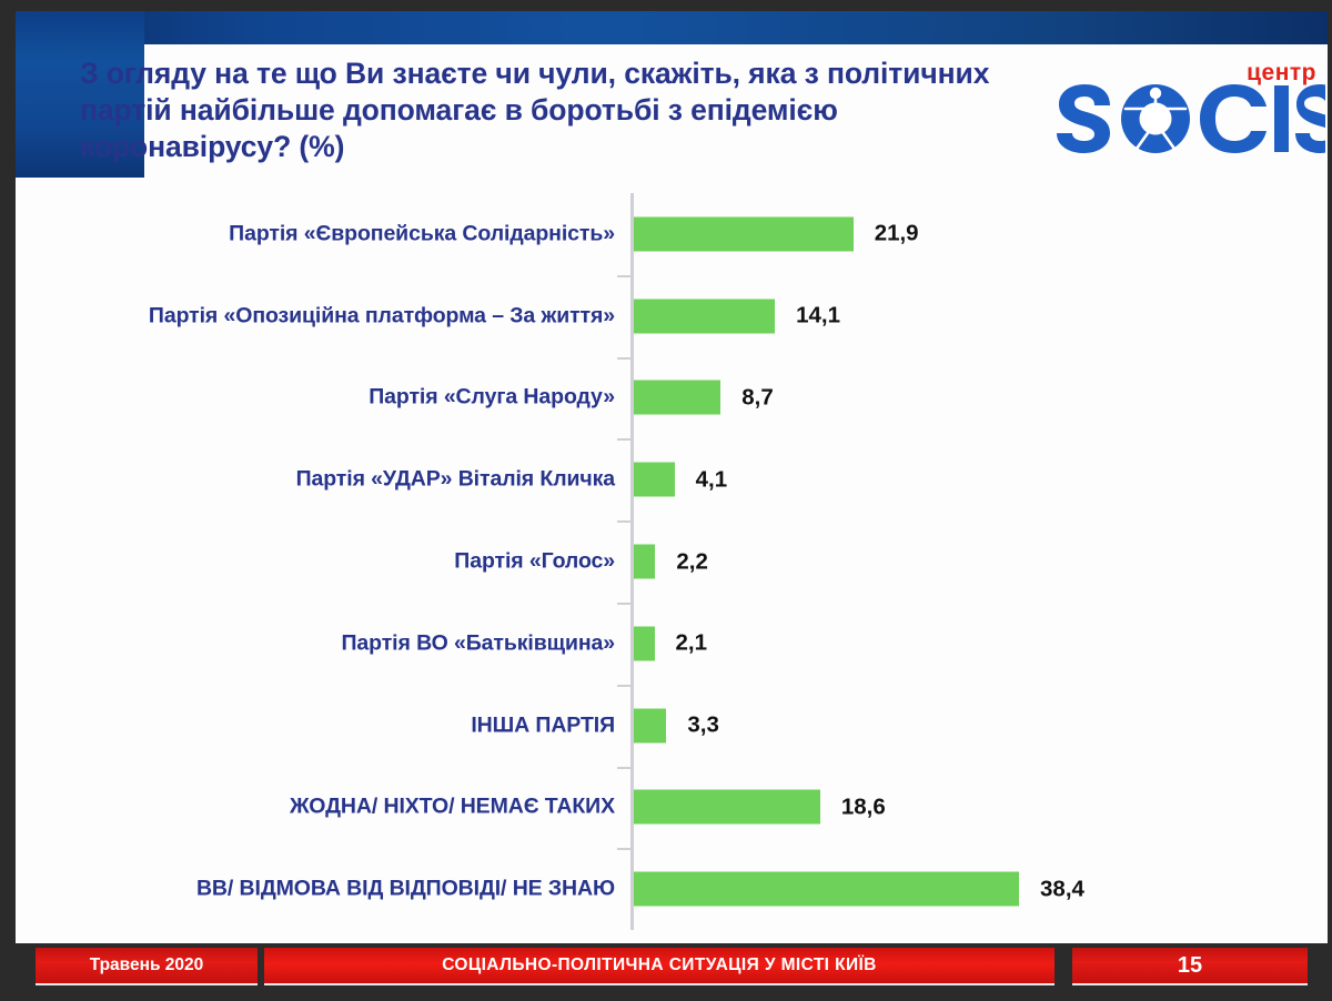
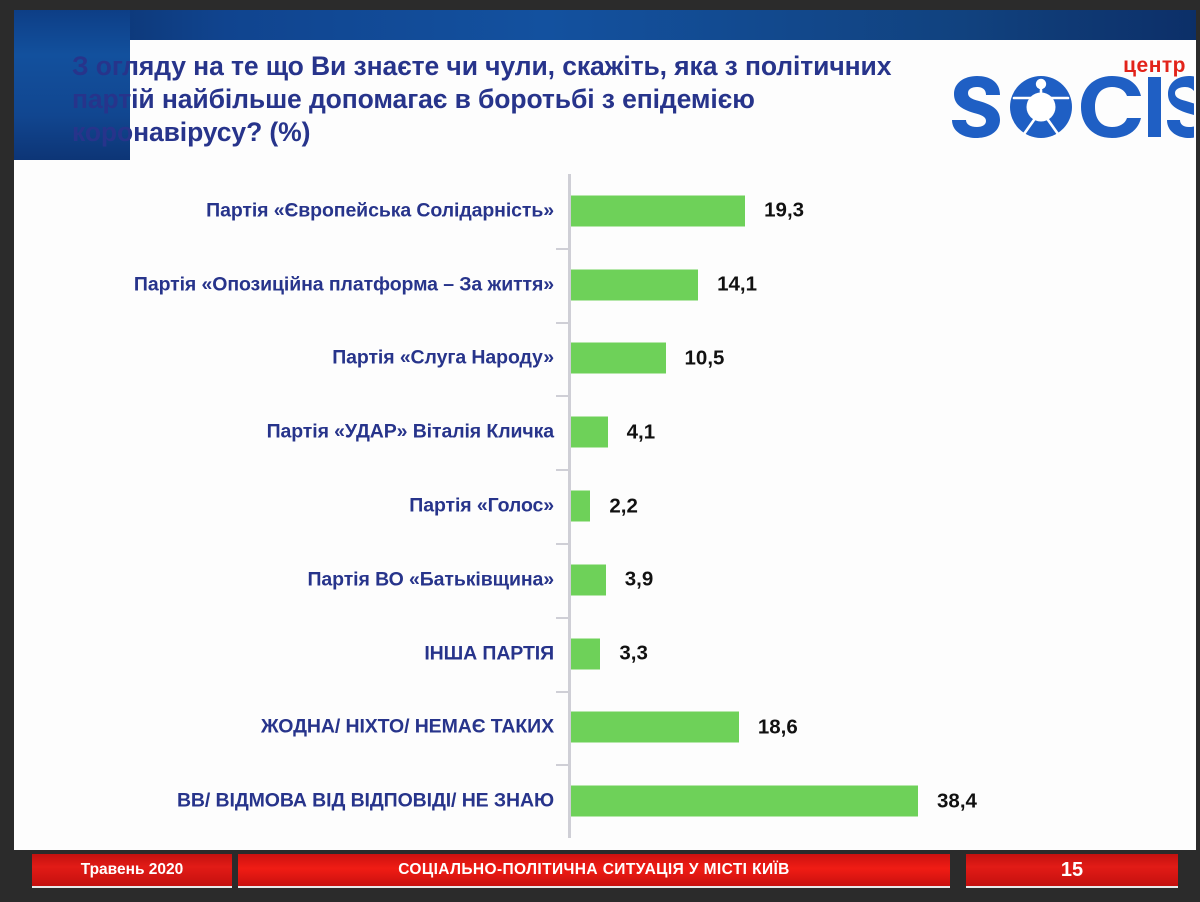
Партія «Європейська Солідарність»: 21,9 -> 19,3
Партія «Слуга Народу»: 8,7 -> 10,5
Партія ВО «Батьківщина»: 2,1 -> 3,9
